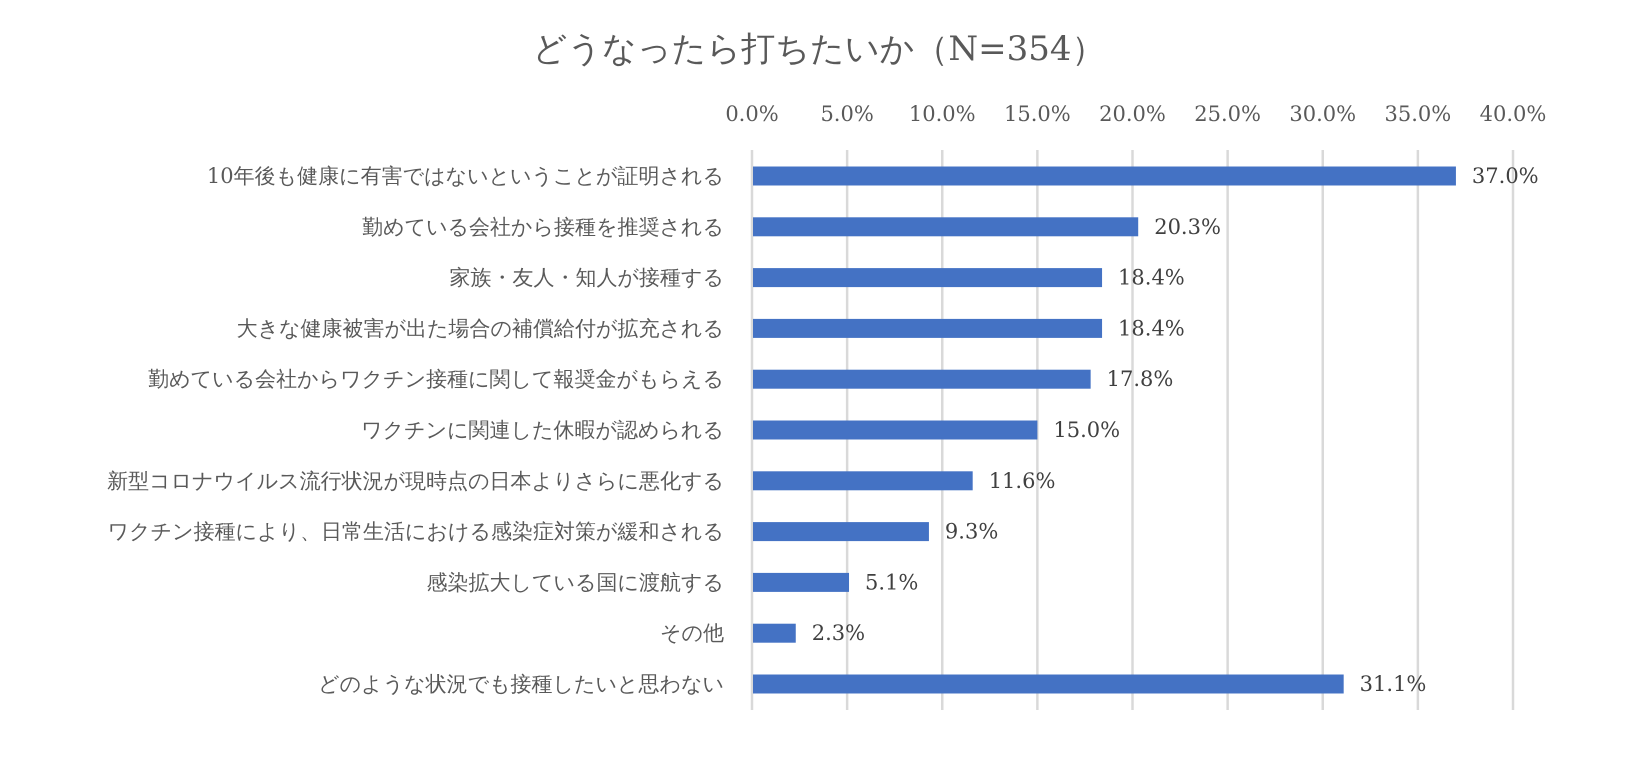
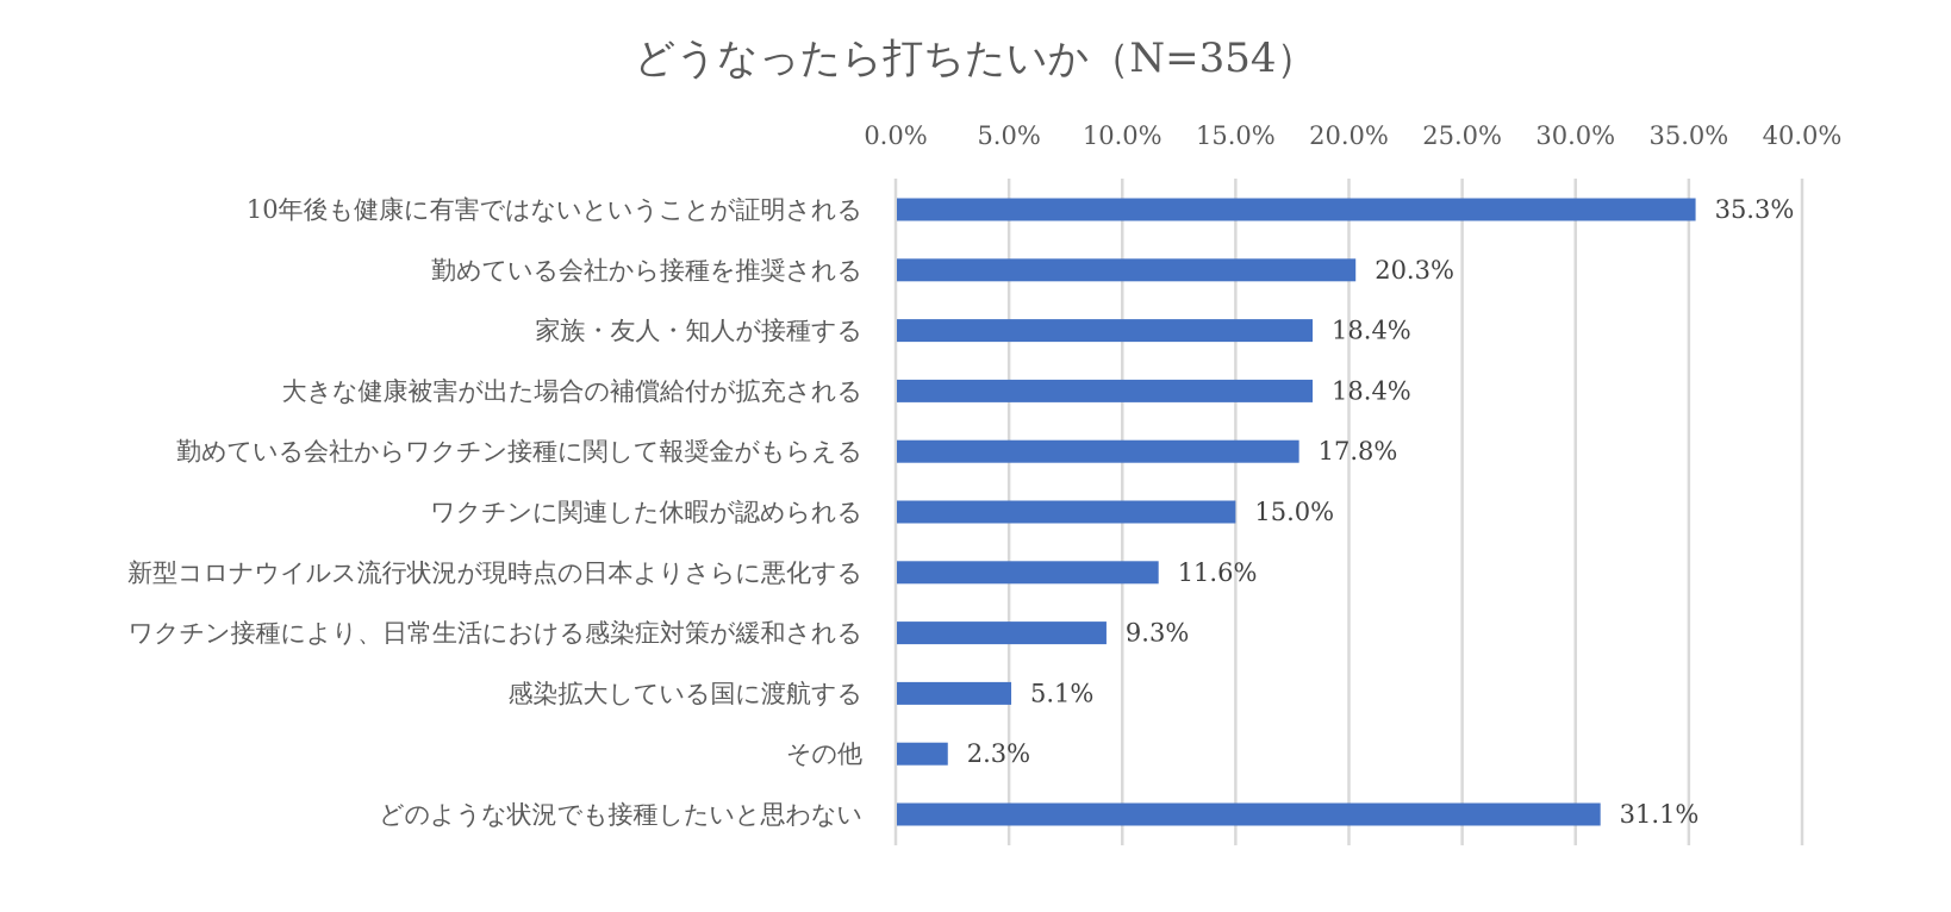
10年後も健康に有害ではないということが証明される: 37.0% -> 35.3%
